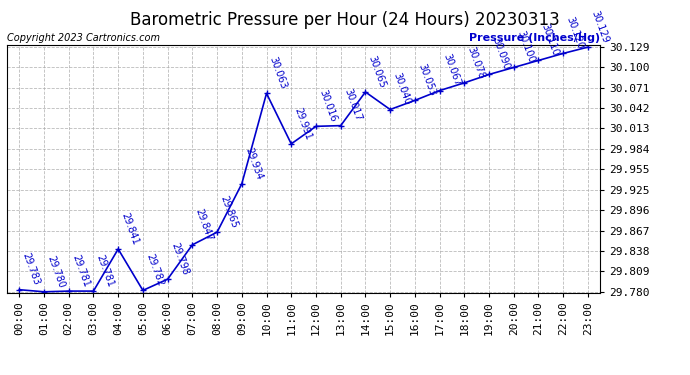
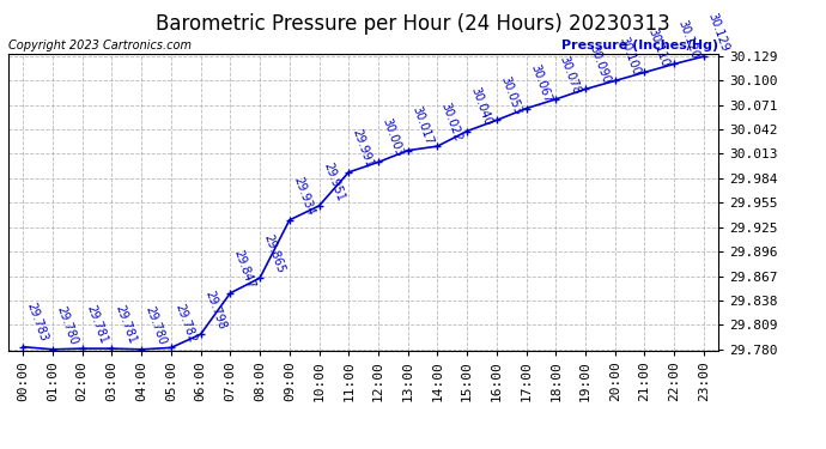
04:00: 29.841 -> 29.780
10:00: 30.063 -> 29.951
12:00: 30.016 -> 30.003
14:00: 30.065 -> 30.022
